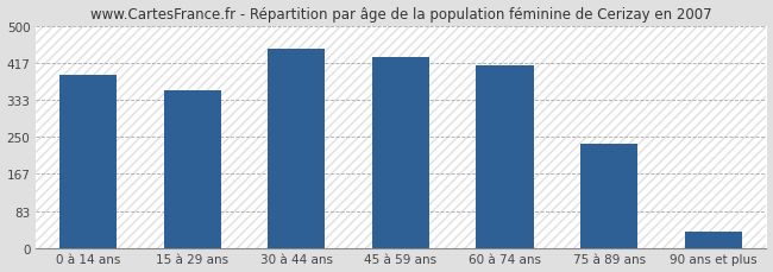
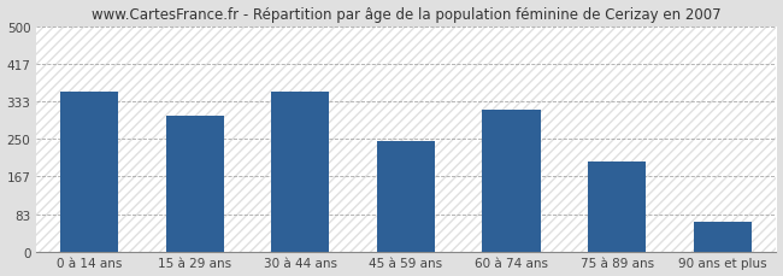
0 à 14 ans: 390 -> 355
15 à 29 ans: 355 -> 300
30 à 44 ans: 447 -> 355
45 à 59 ans: 428 -> 245
60 à 74 ans: 410 -> 315
75 à 89 ans: 234 -> 200
90 ans et plus: 35 -> 65
